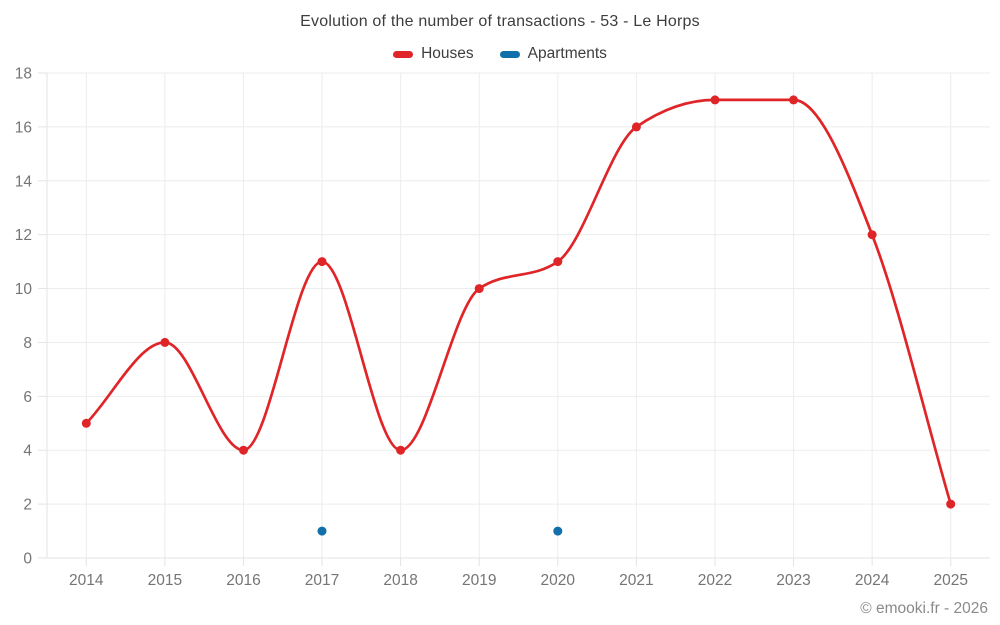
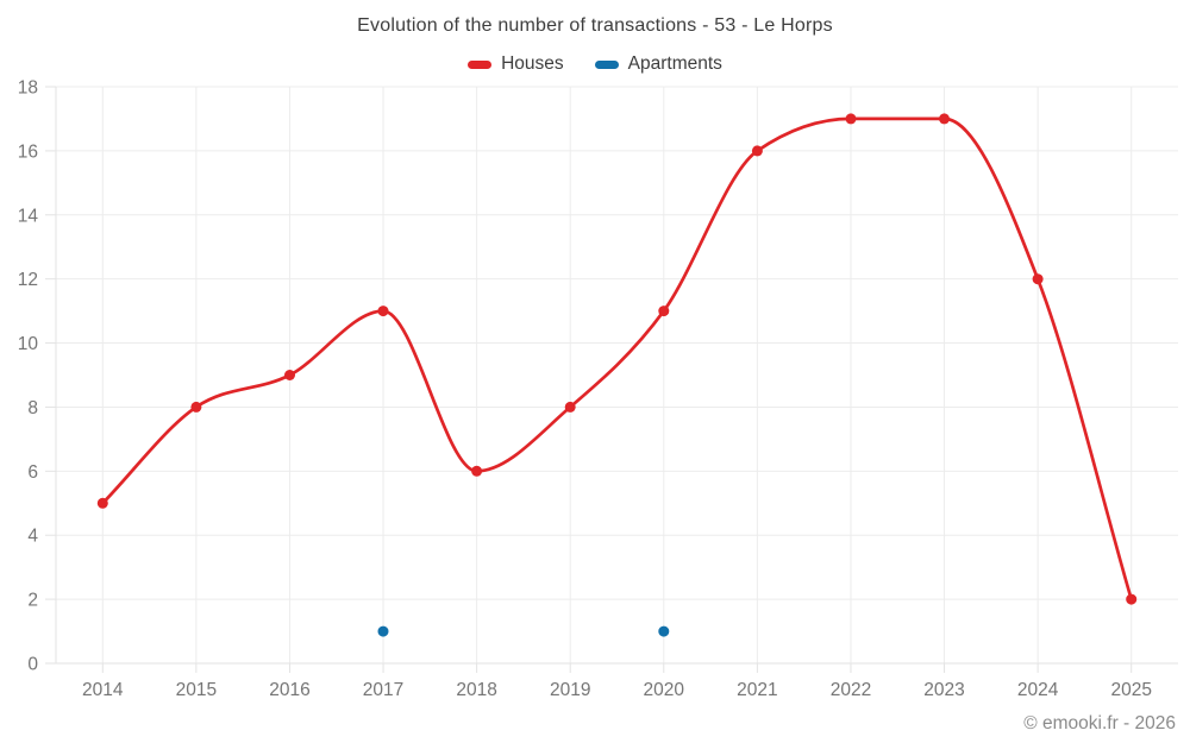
Houses/2016: 4 -> 9
Houses/2018: 4 -> 6
Houses/2019: 10 -> 8
